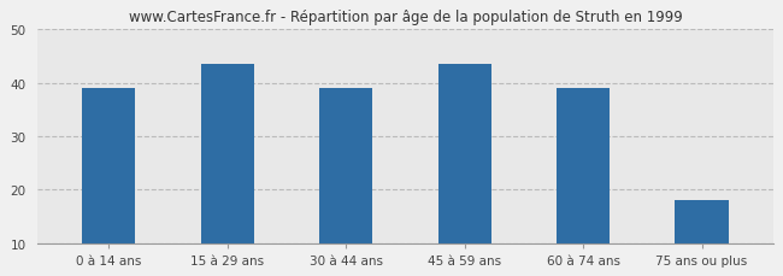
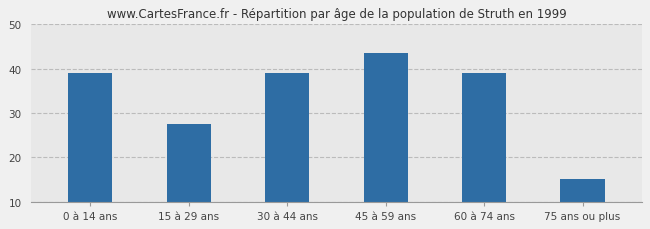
15 à 29 ans: 43.5 -> 27.5
75 ans ou plus: 18.0 -> 15.0
